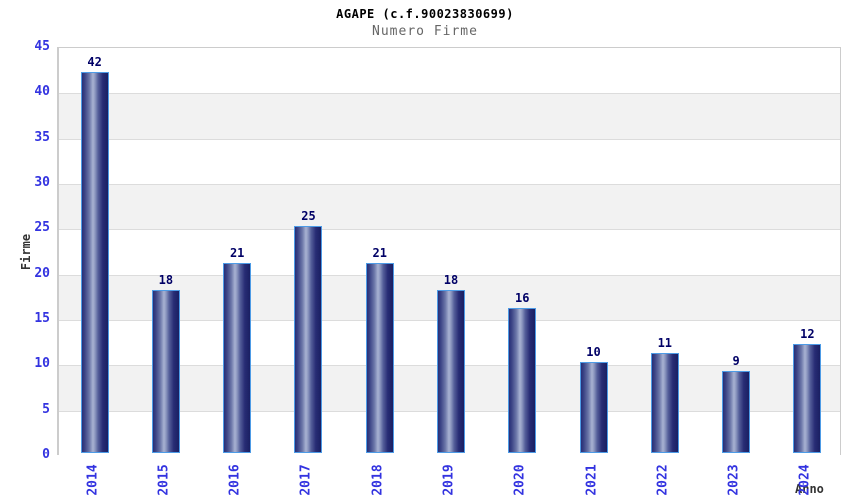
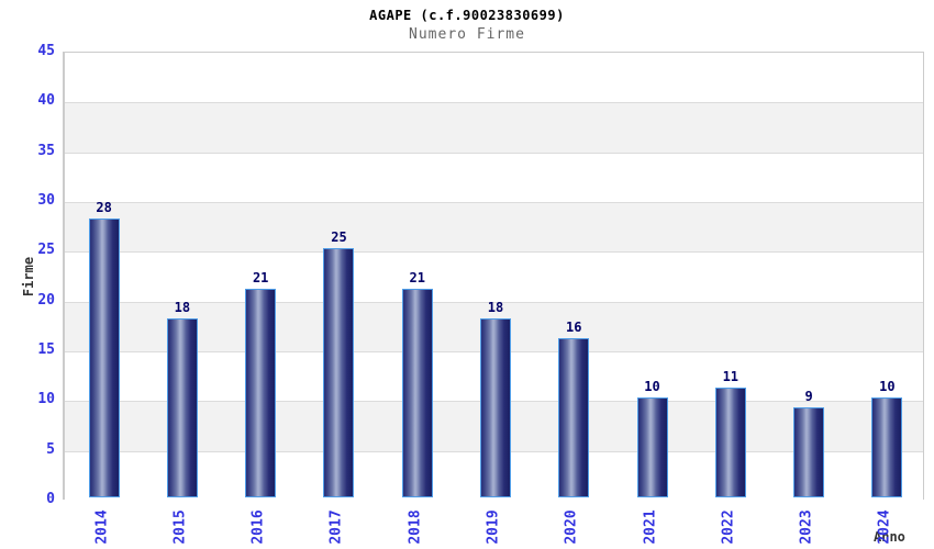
2014: 42 -> 28
2024: 12 -> 10
